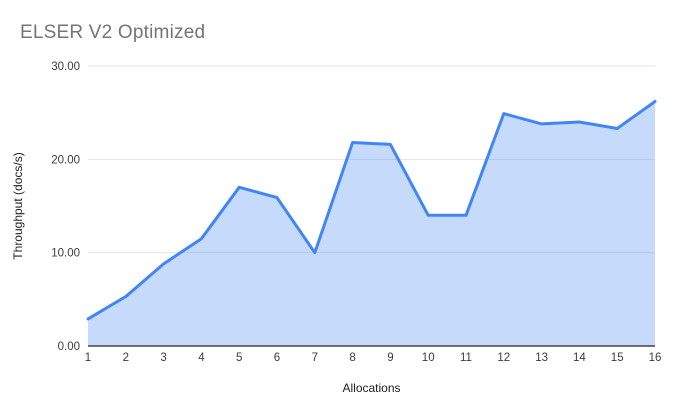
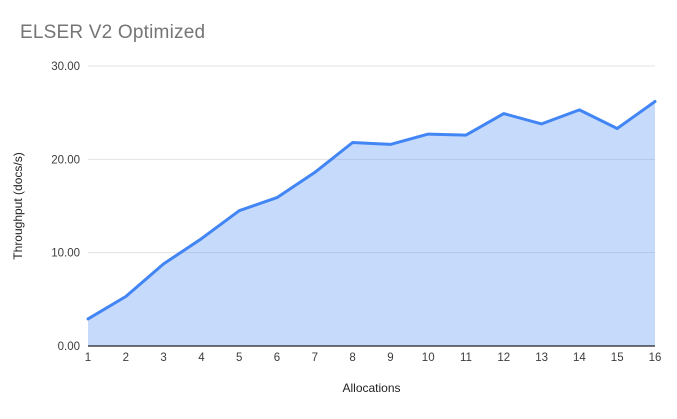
5: 17 -> 14
7: 10 -> 19
10: 14 -> 23
11: 14 -> 23
14: 24 -> 25
